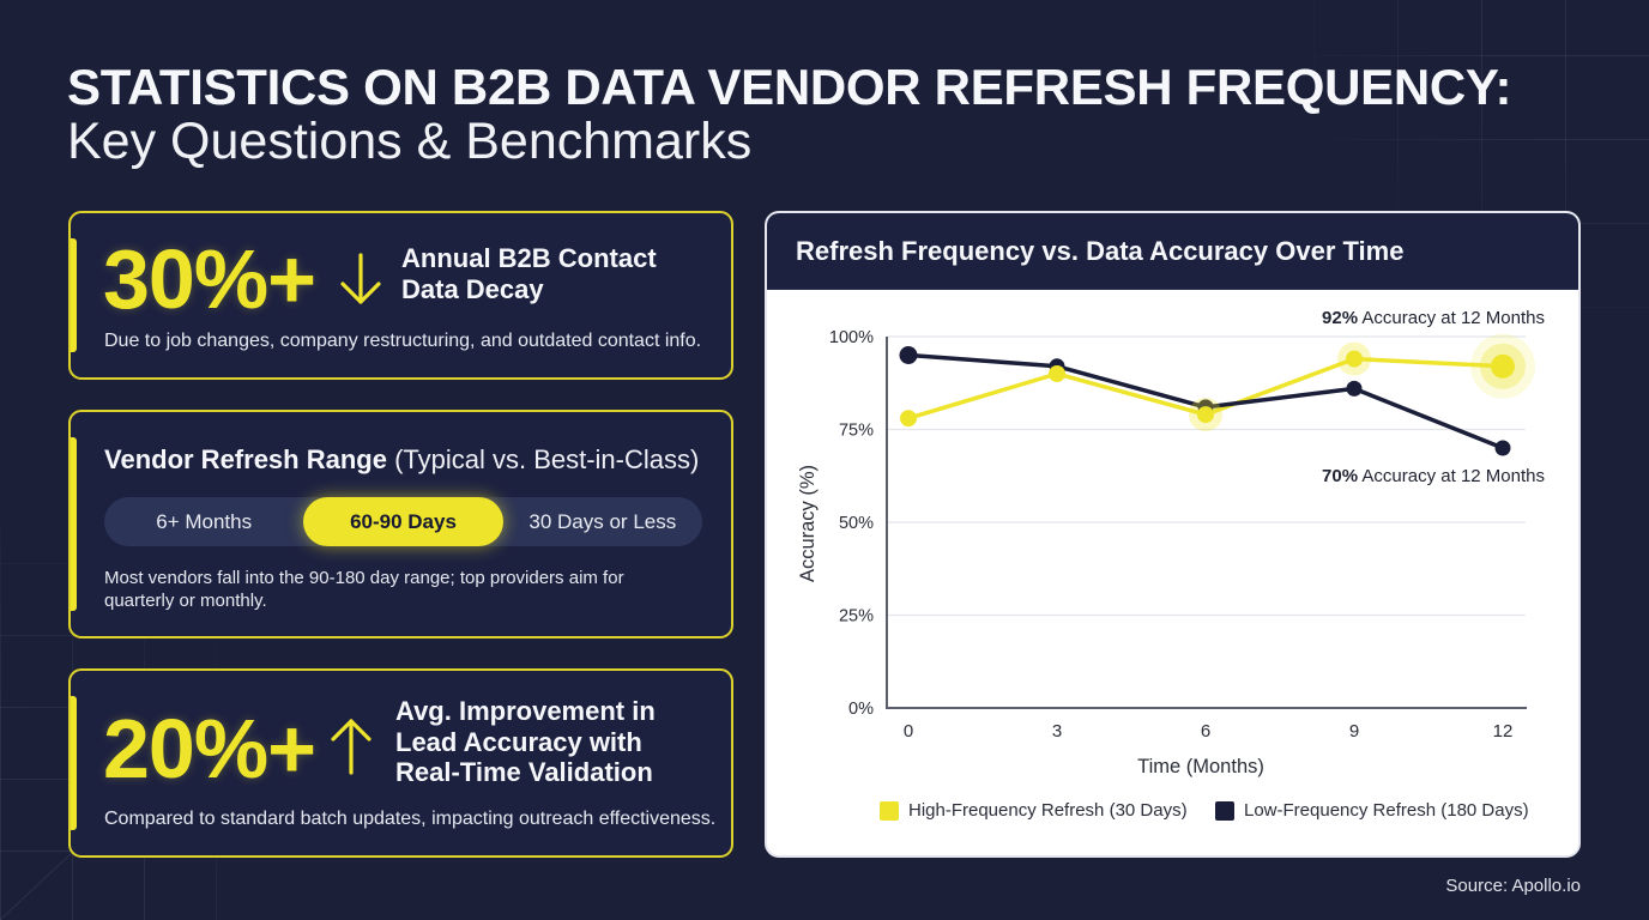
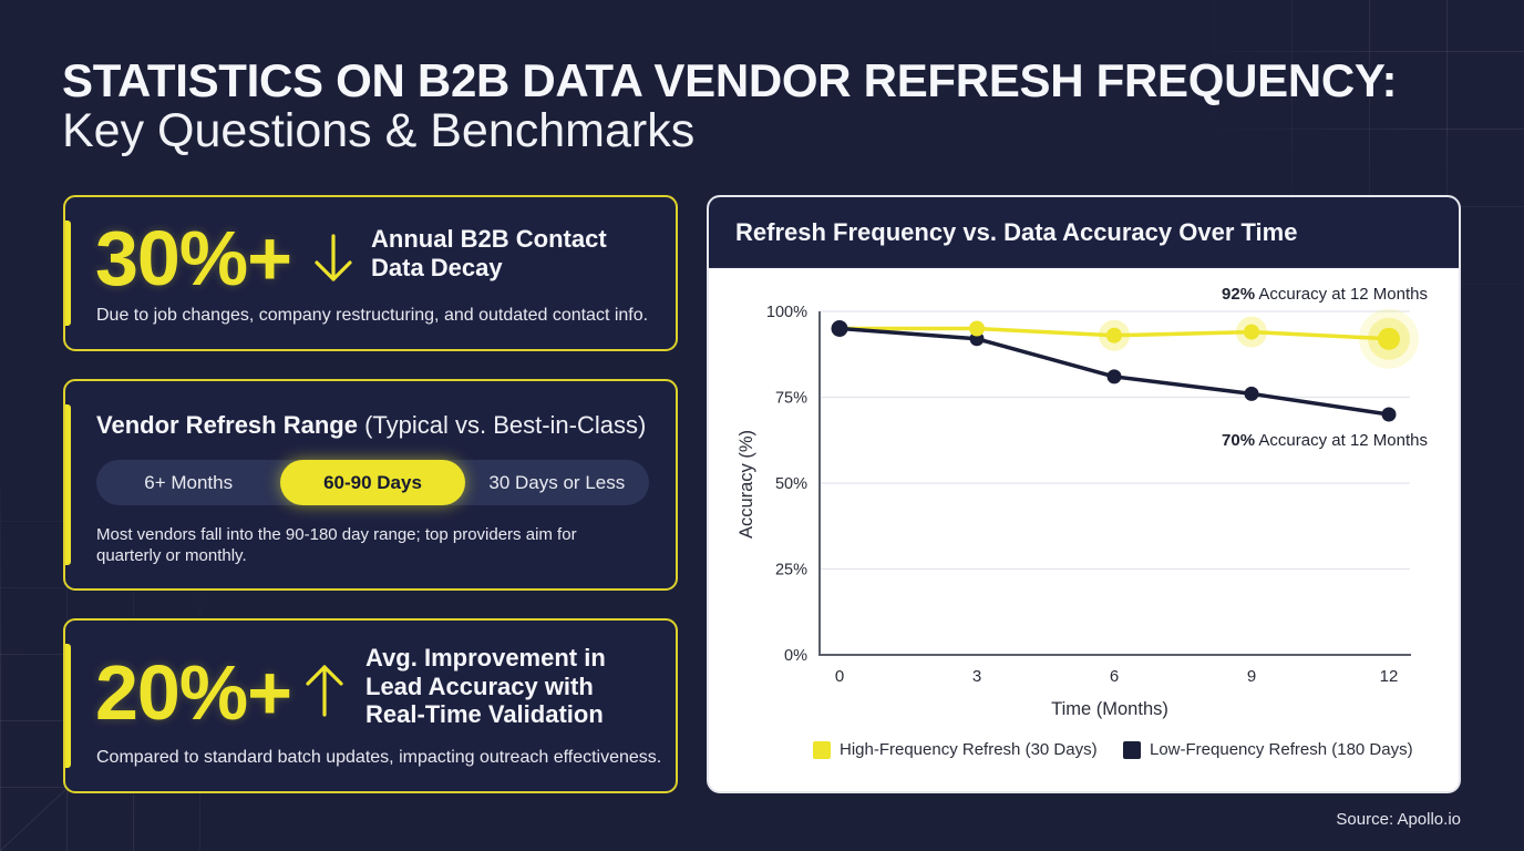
High-Frequency Refresh (30 Days)/0: 78% -> 95%
High-Frequency Refresh (30 Days)/3: 90% -> 95%
High-Frequency Refresh (30 Days)/6: 79% -> 93%
Low-Frequency Refresh (180 Days)/9: 86% -> 76%
